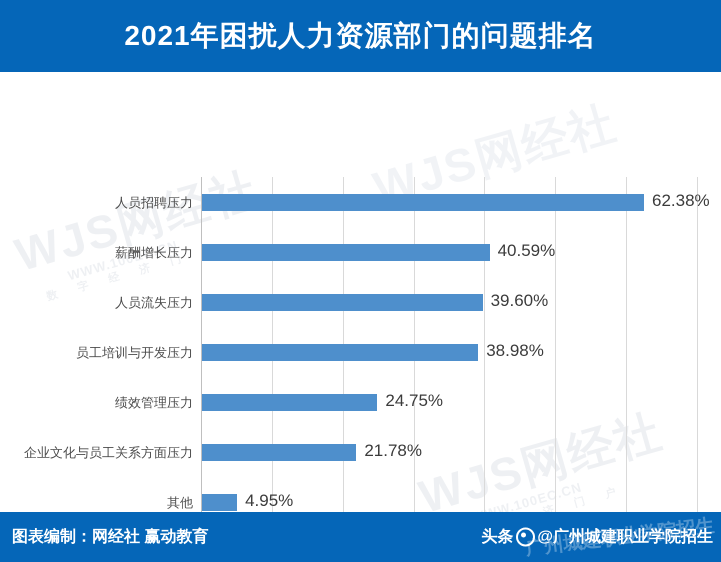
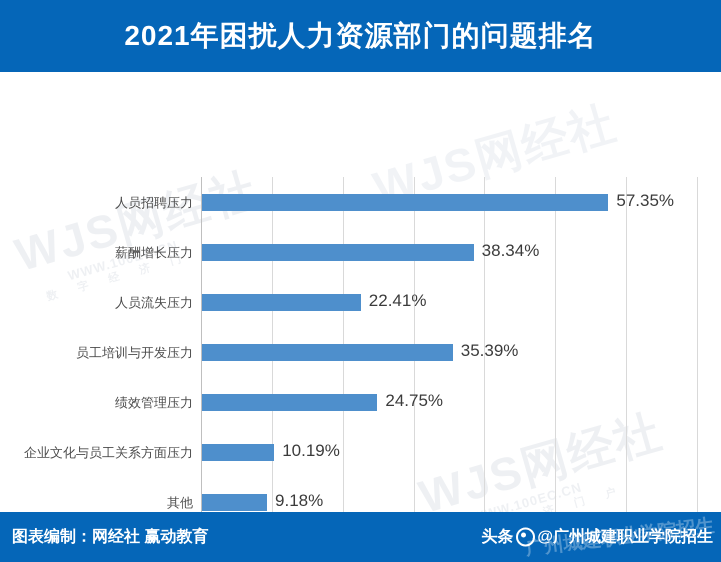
人员招聘压力: 62.38% -> 57.35%
薪酬增长压力: 40.59% -> 38.34%
人员流失压力: 39.60% -> 22.41%
员工培训与开发压力: 38.98% -> 35.39%
企业文化与员工关系方面压力: 21.78% -> 10.19%
其他: 4.95% -> 9.18%
